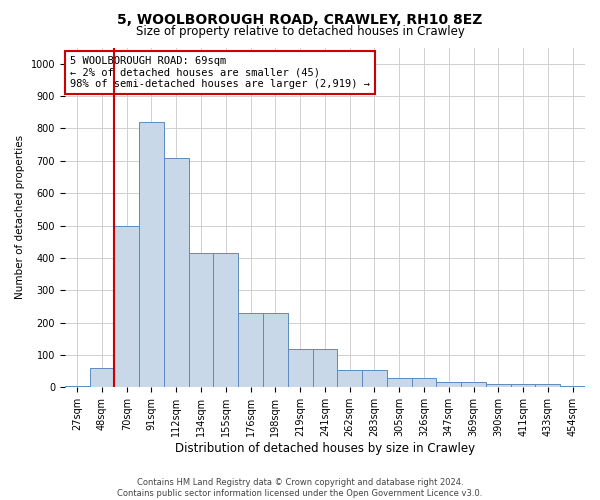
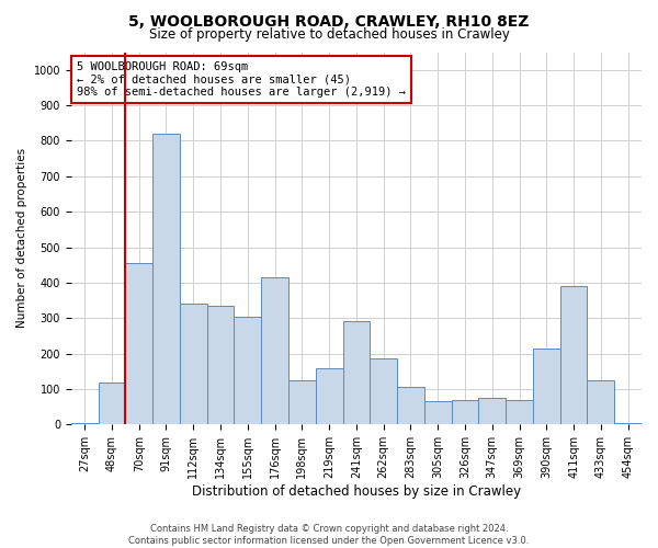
48sqm: 60 -> 120
70sqm: 500 -> 455
112sqm: 710 -> 340
134sqm: 415 -> 335
155sqm: 415 -> 305
176sqm: 230 -> 415
198sqm: 230 -> 125
219sqm: 120 -> 160
241sqm: 120 -> 290
262sqm: 55 -> 185
283sqm: 55 -> 105
305sqm: 30 -> 65
326sqm: 30 -> 70
347sqm: 15 -> 75
369sqm: 15 -> 70
390sqm: 10 -> 215
411sqm: 10 -> 390
433sqm: 10 -> 125
